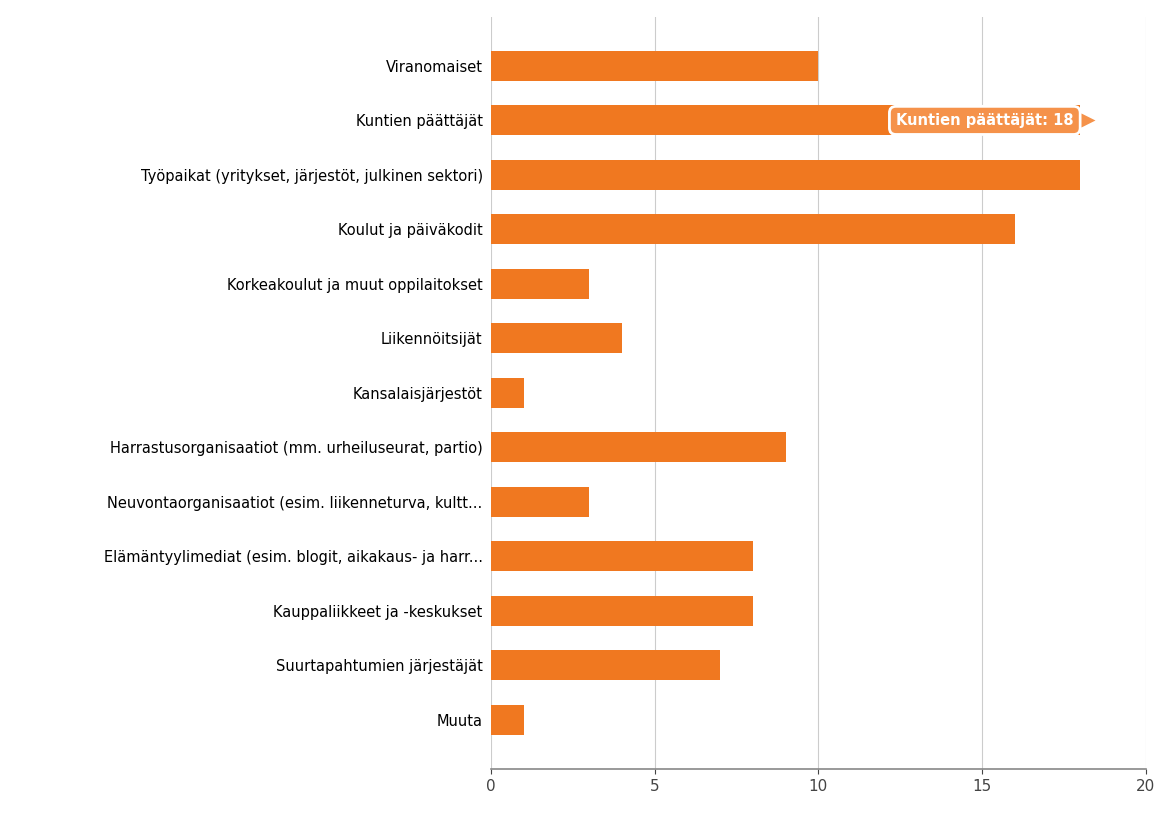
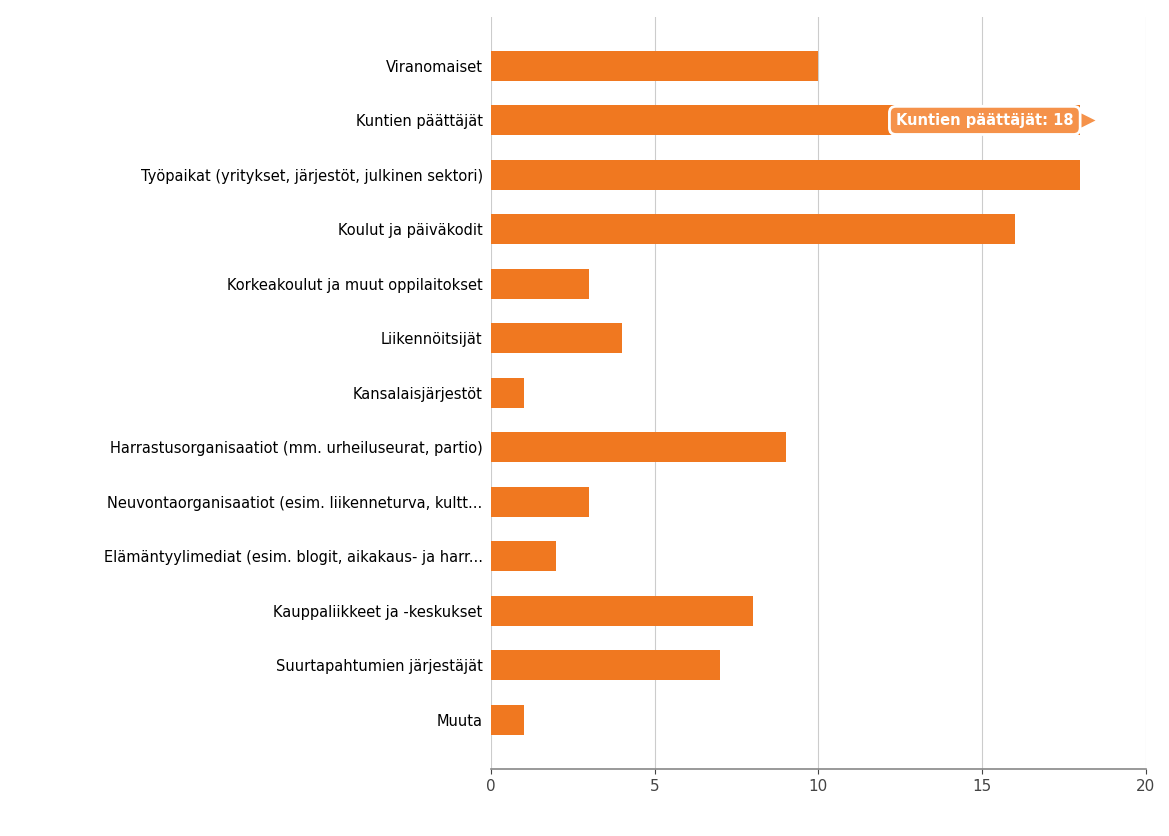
Elämäntyylimediat (esim. blogit, aikakaus- ja harr...: 8 -> 2
